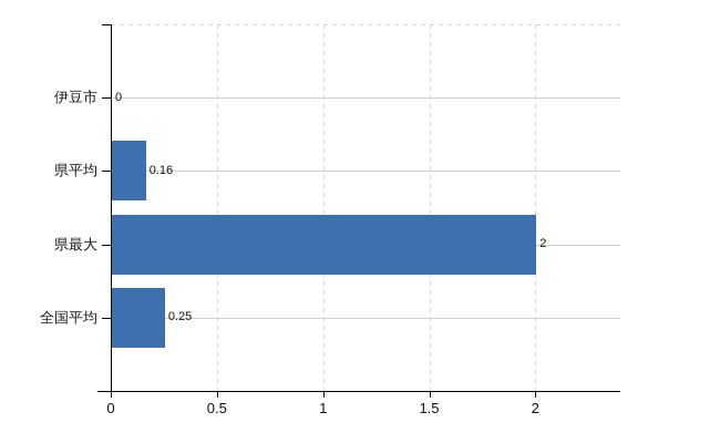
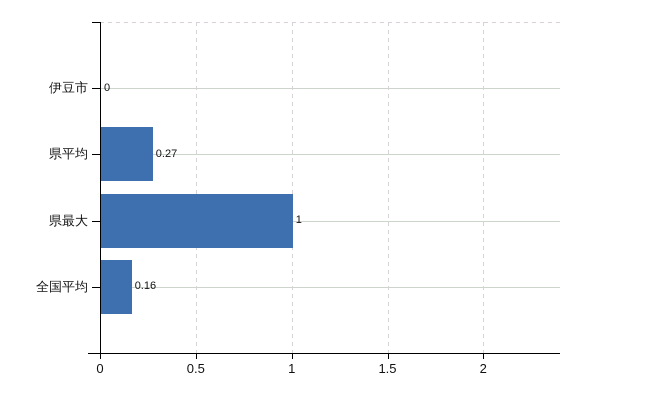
県平均: 0.16 -> 0.27
県最大: 2 -> 1
全国平均: 0.25 -> 0.16
